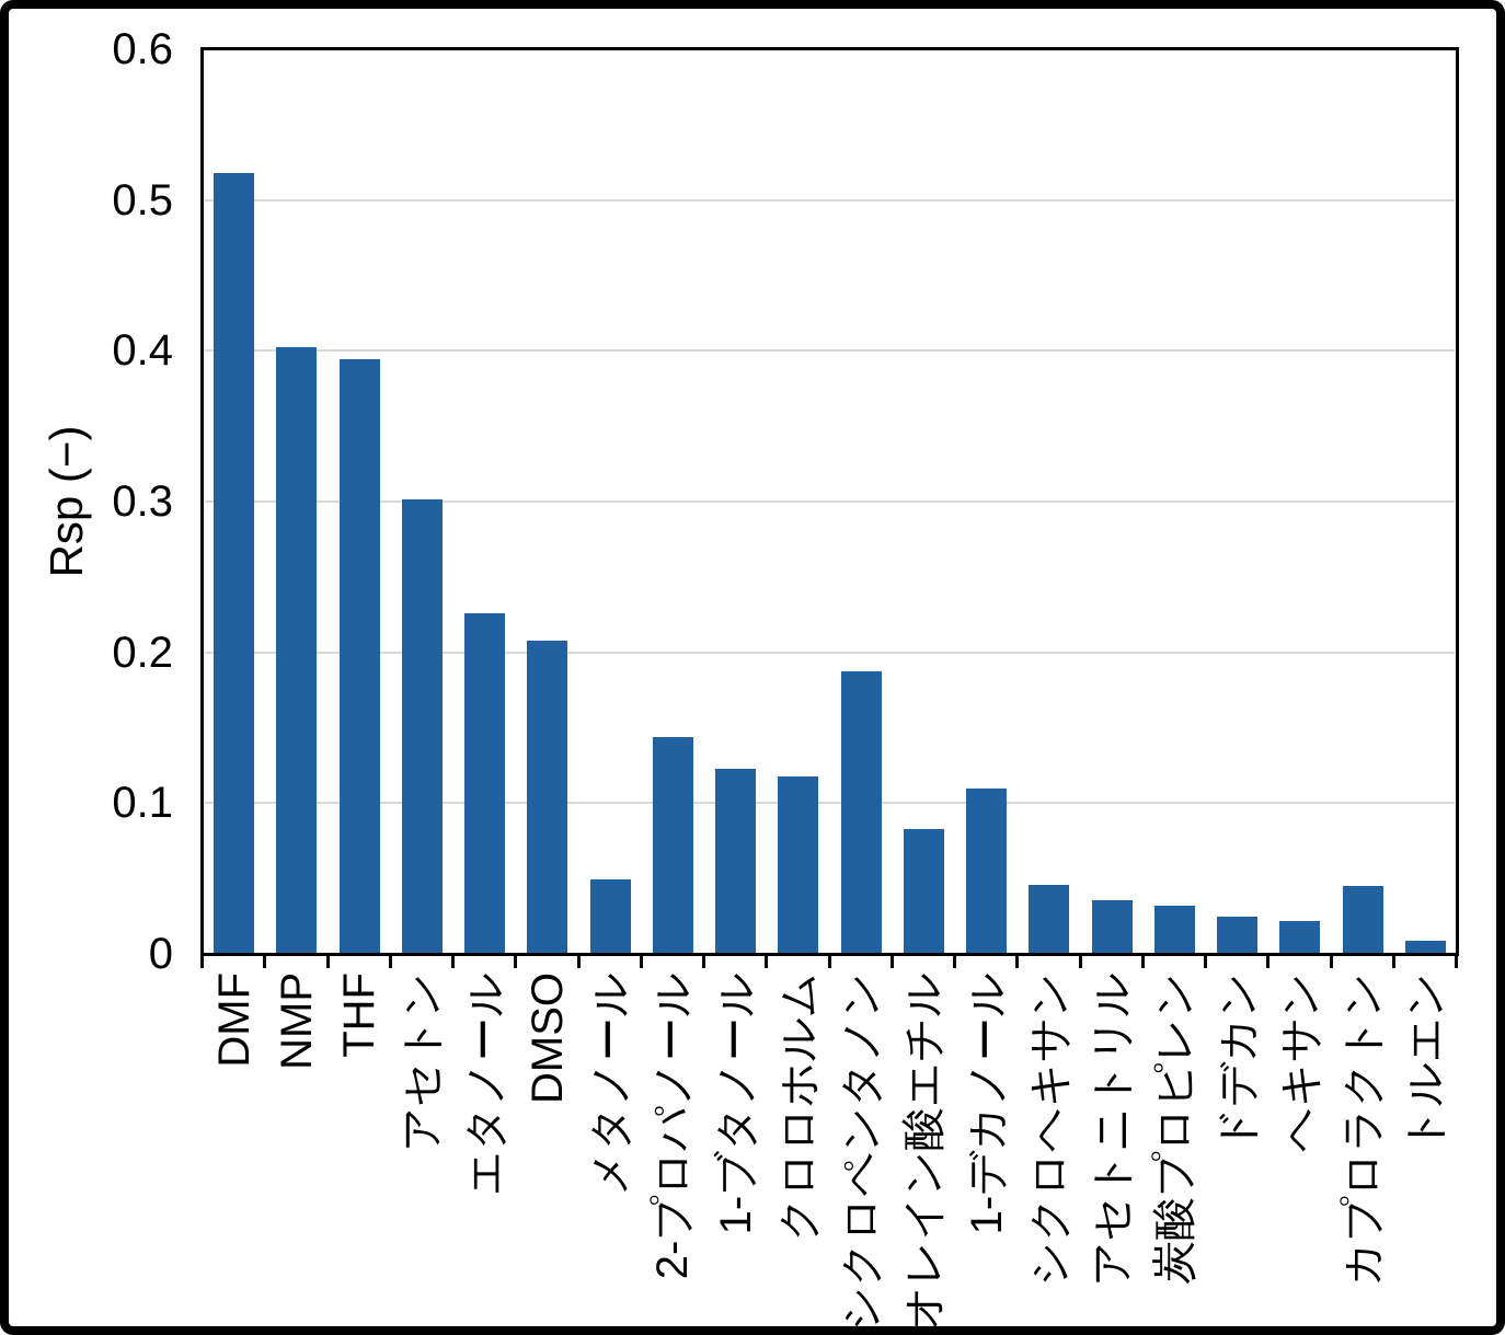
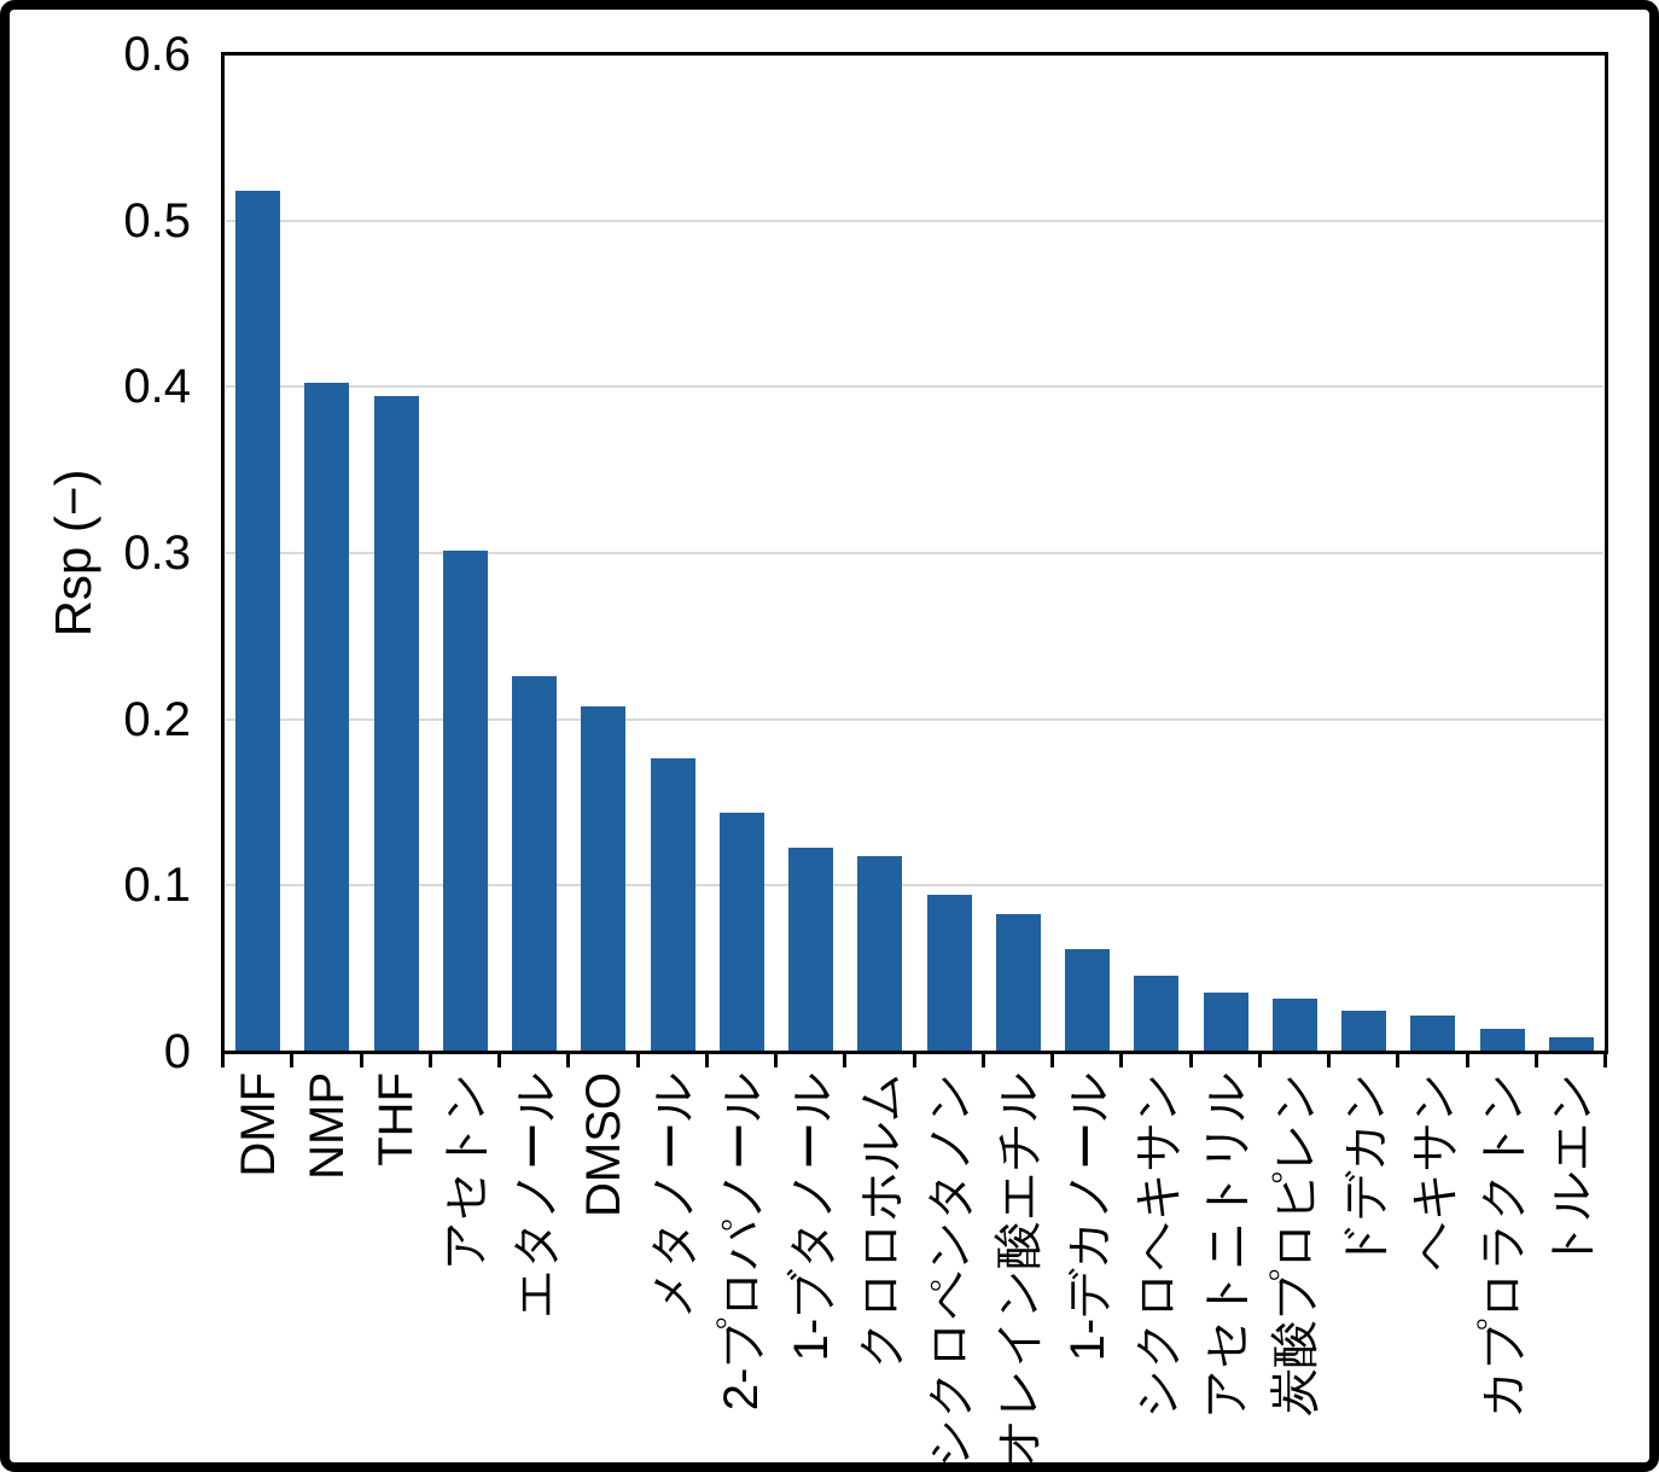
メタノール: 0.049 -> 0.176
シクロペンタノン: 0.187 -> 0.094
1-デカノール: 0.109 -> 0.061
カプロラクトン: 0.044 -> 0.013
